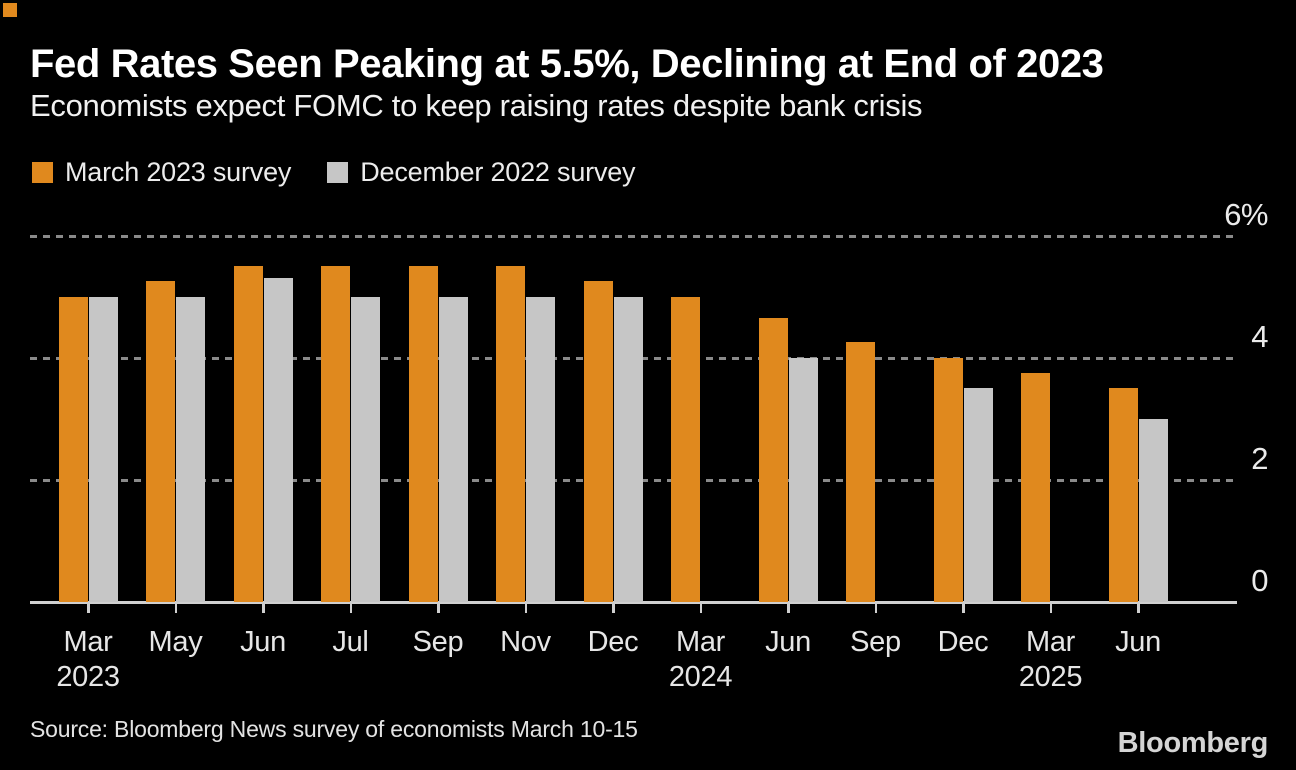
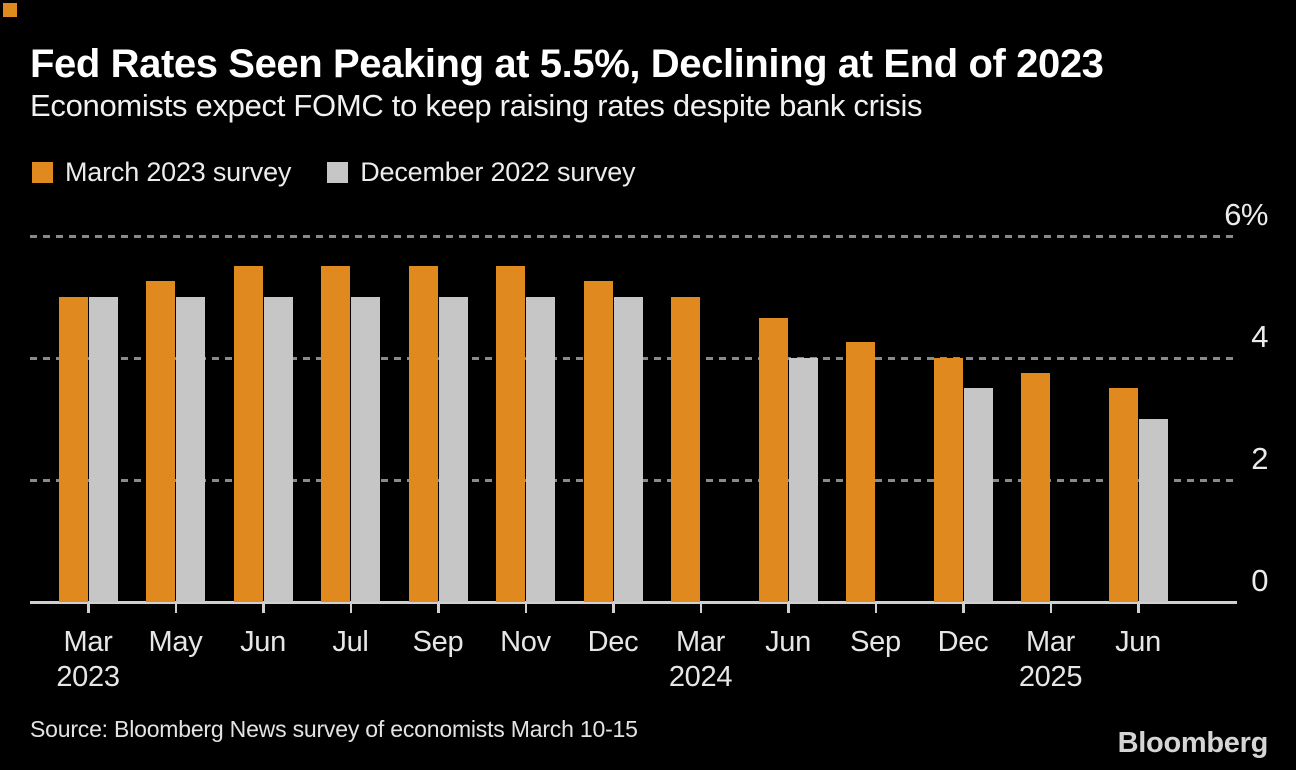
December 2022 survey/Jun 2023: 5.3% -> 5.0%
